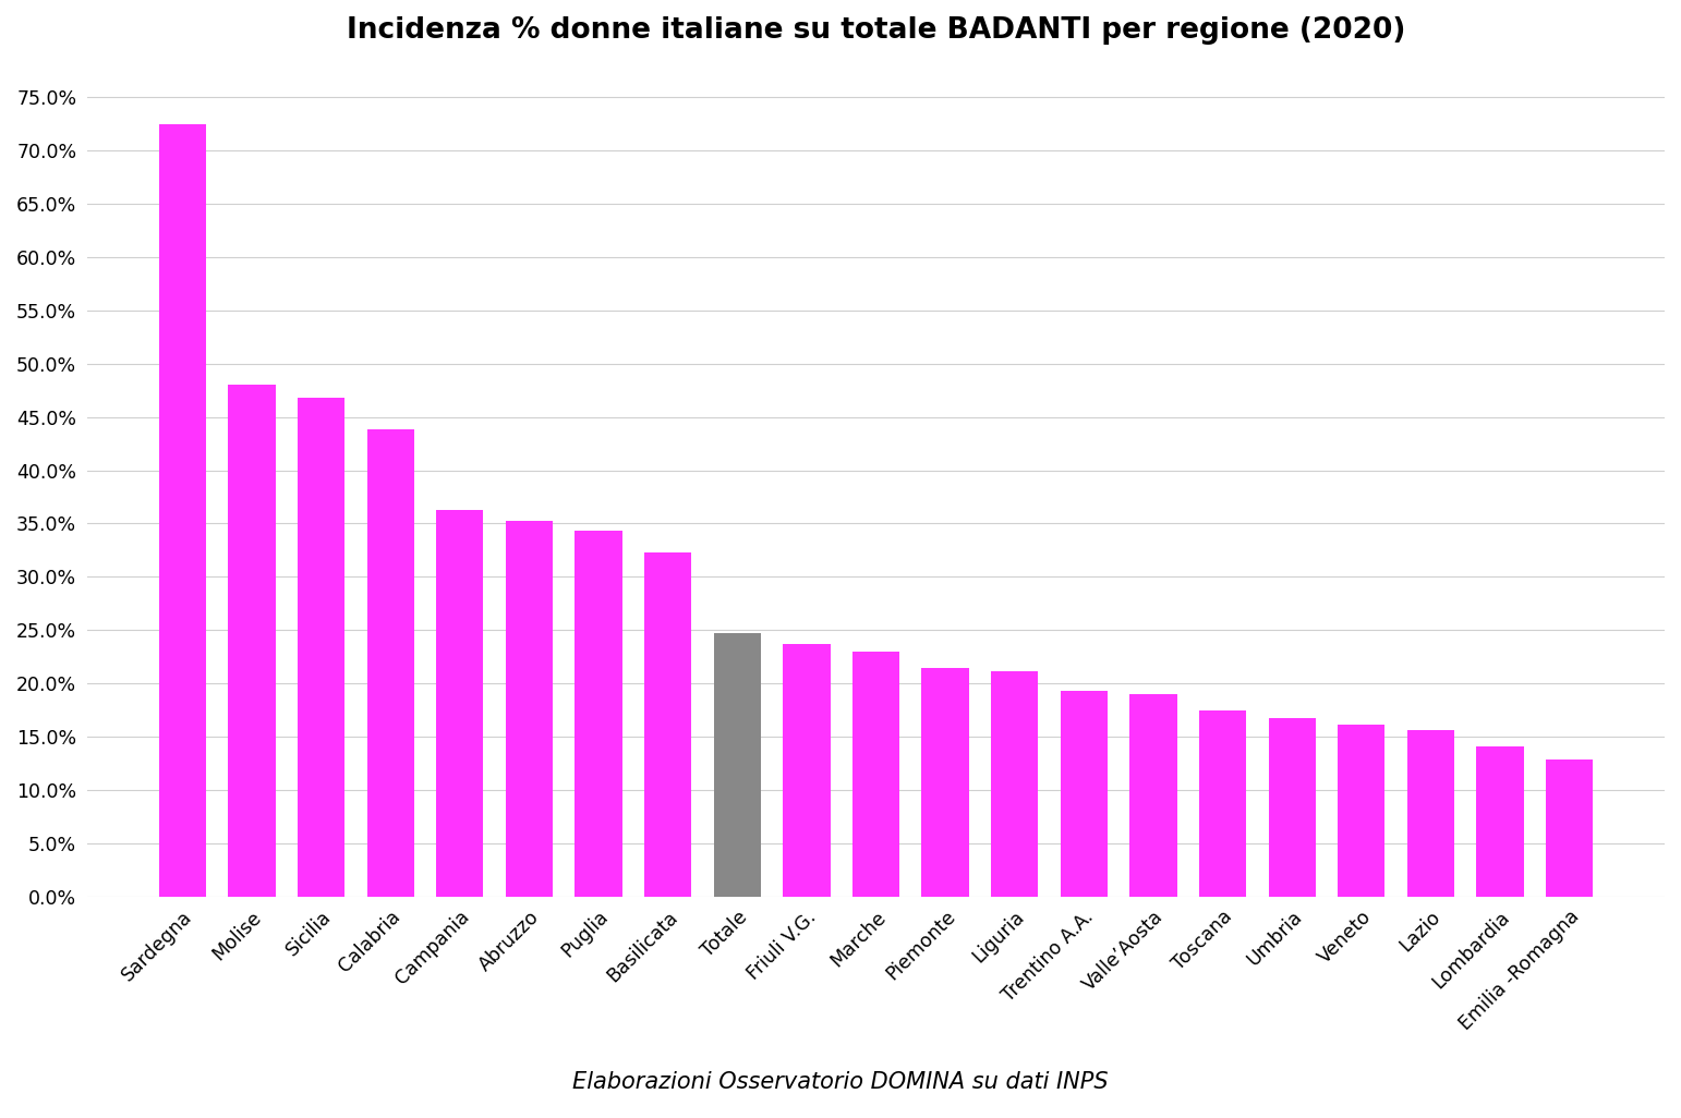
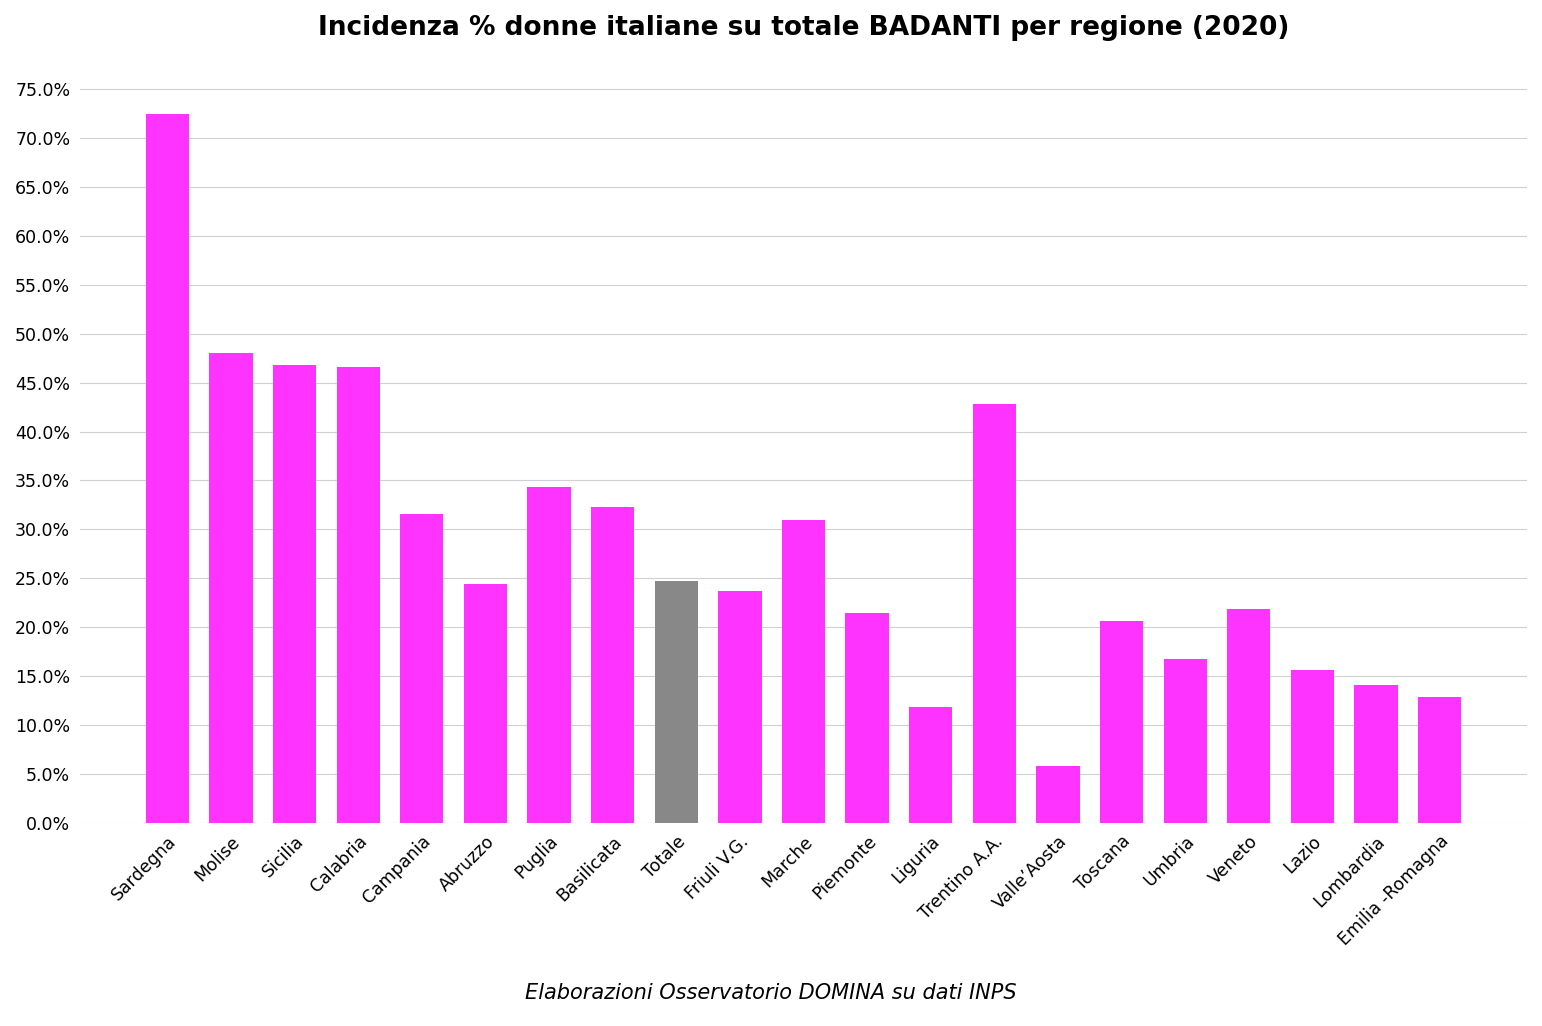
Calabria: 43.8% -> 46.6%
Campania: 36.3% -> 31.6%
Abruzzo: 35.2% -> 24.4%
Marche: 23.0% -> 31.0%
Liguria: 21.1% -> 11.8%
Trentino A.A.: 19.3% -> 42.8%
Valle’Aosta: 19.0% -> 5.8%
Toscana: 17.5% -> 20.6%
Veneto: 16.1% -> 21.8%
